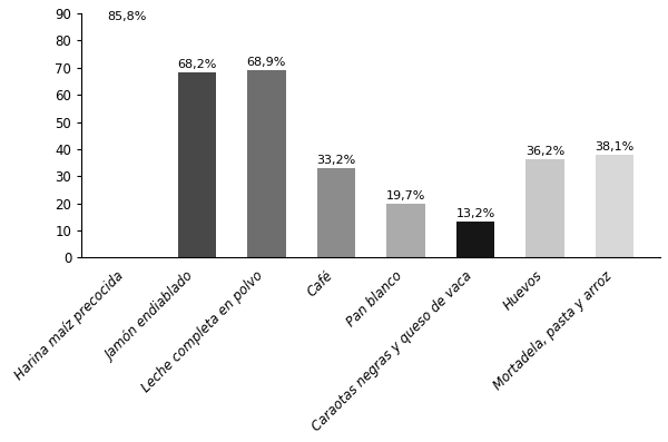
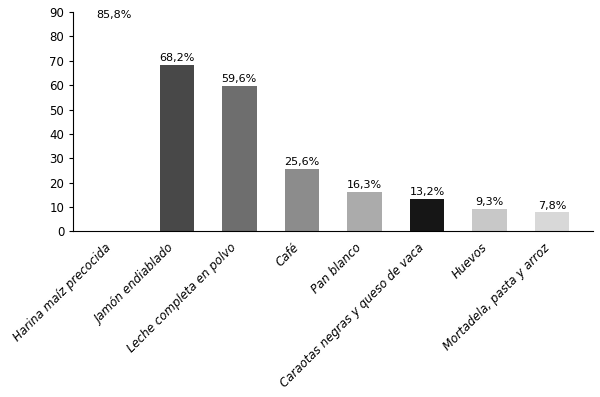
Leche completa en polvo: 68,9% -> 59,6%
Café: 33,2% -> 25,6%
Pan blanco: 19,7% -> 16,3%
Huevos: 36,2% -> 9,3%
Mortadela, pasta y arroz: 38,1% -> 7,8%
